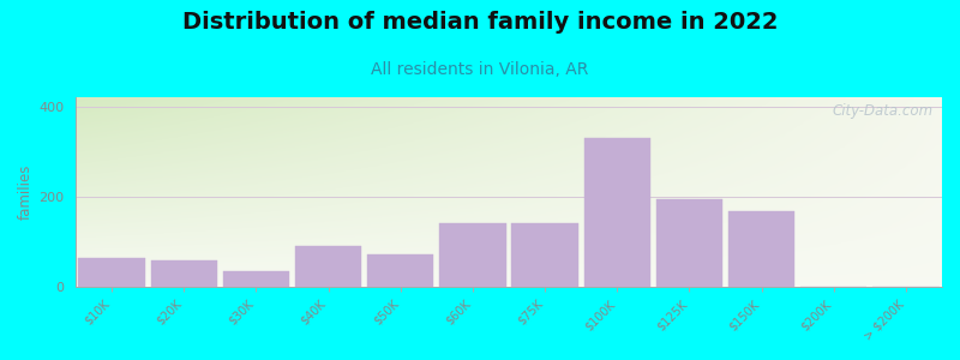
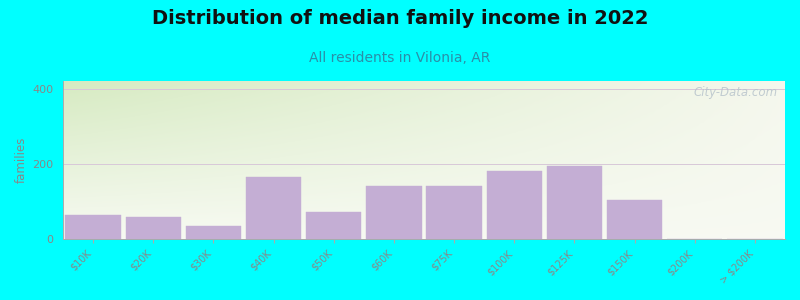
$40K: 90 -> 165
$100K: 330 -> 180
$150K: 168 -> 105
